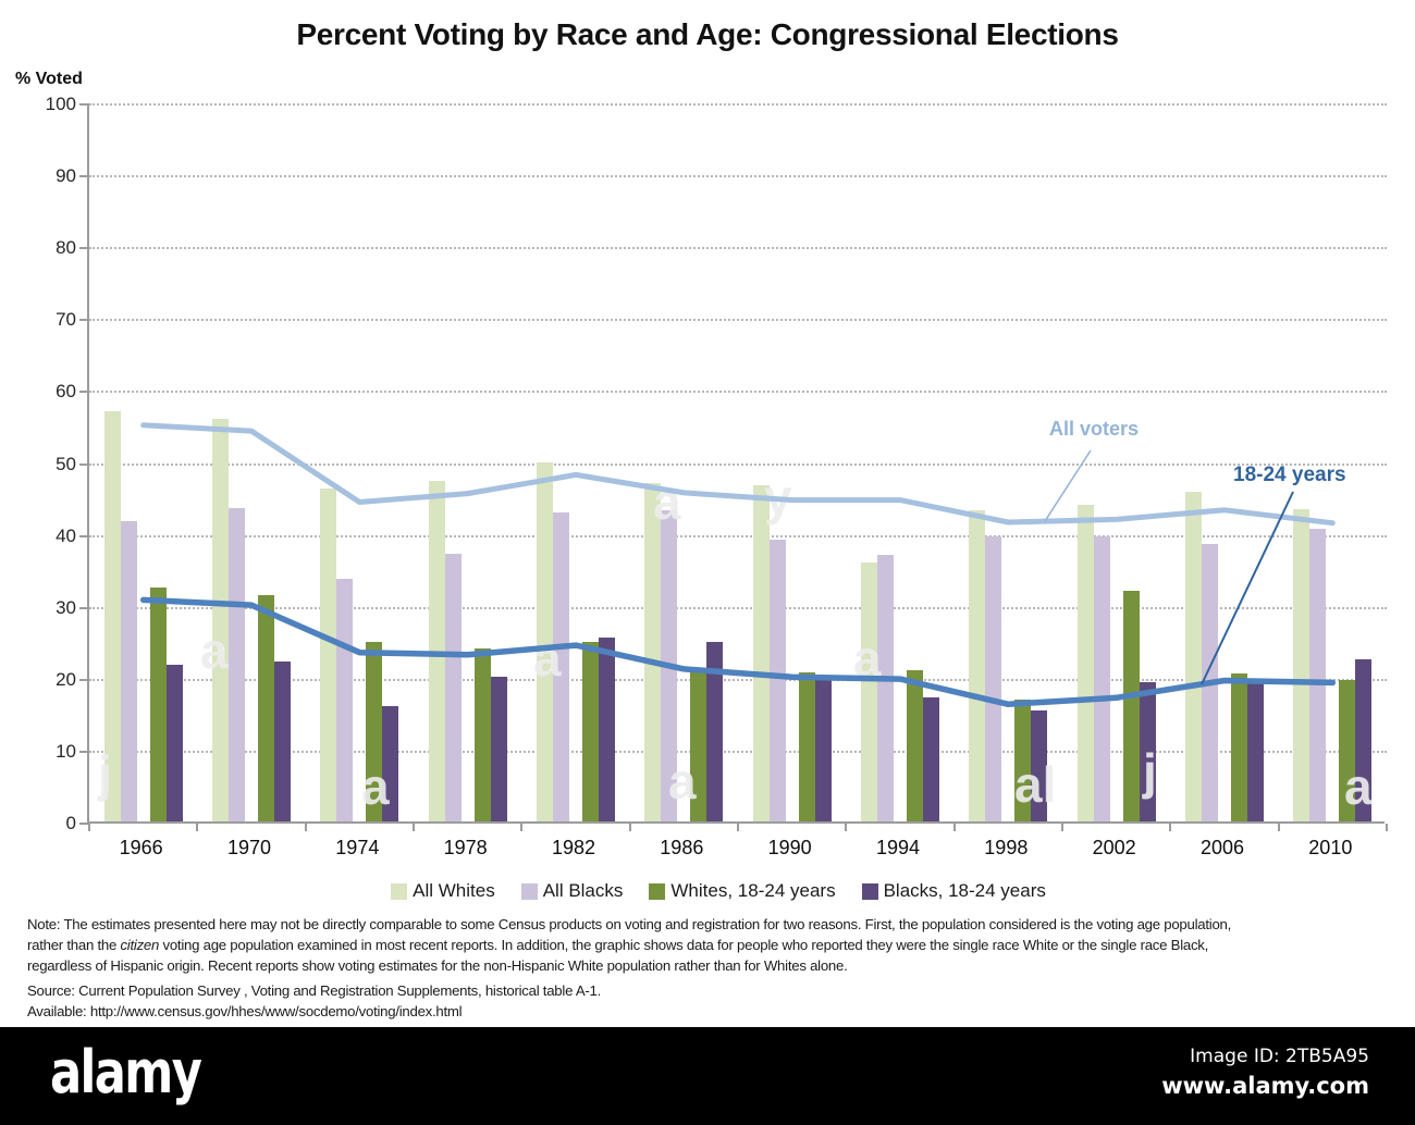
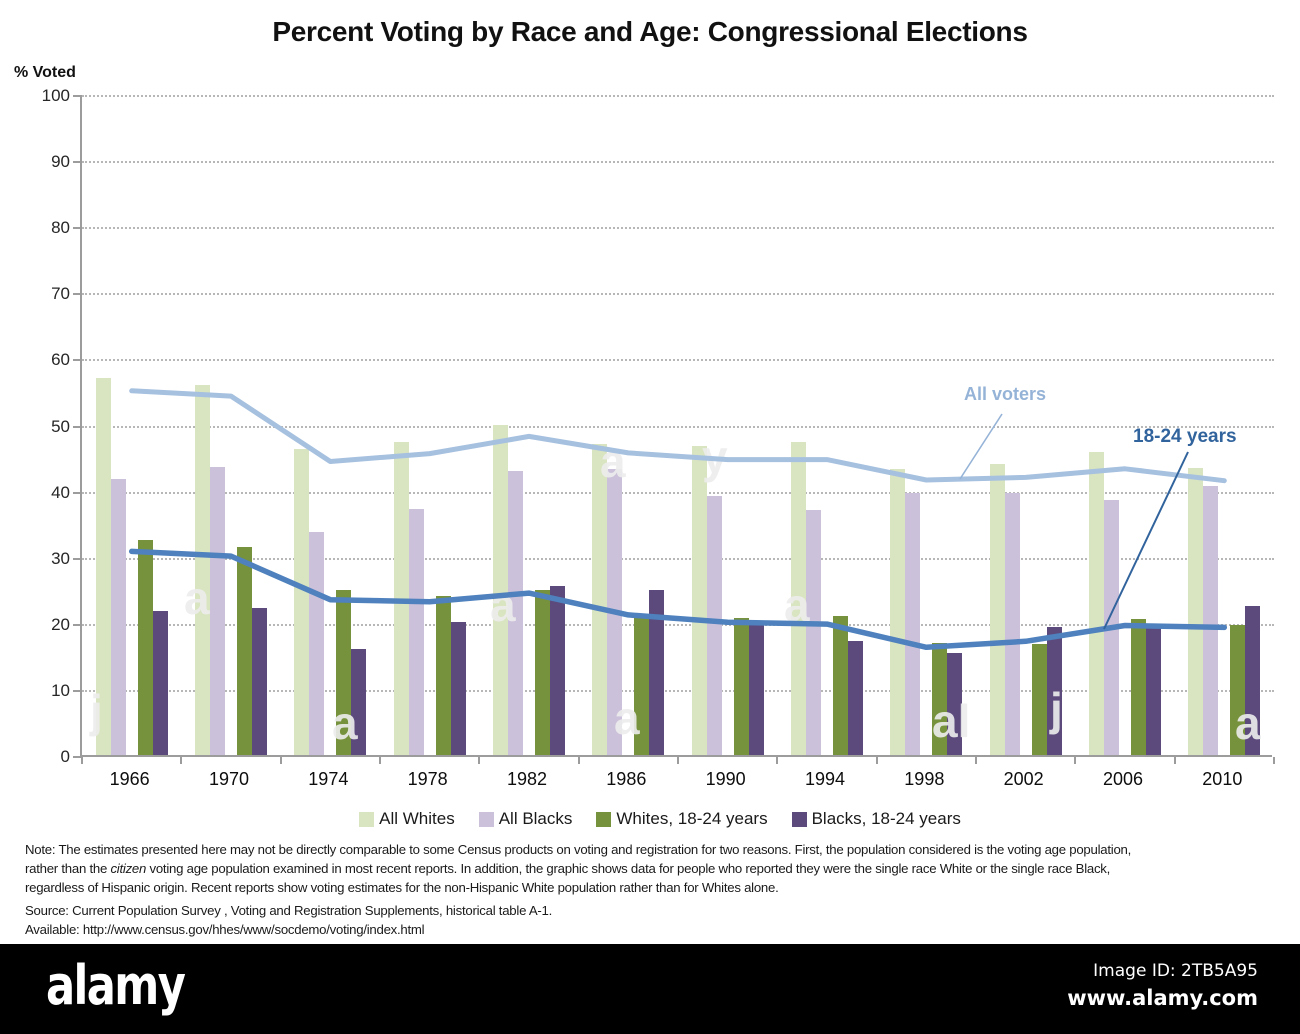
All Whites/1994: 36 -> 47
Whites, 18-24 years/2002: 32 -> 17
